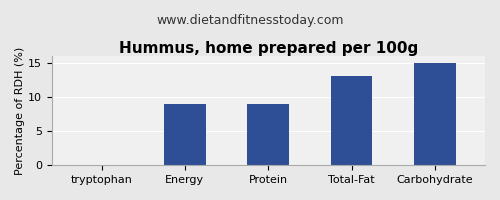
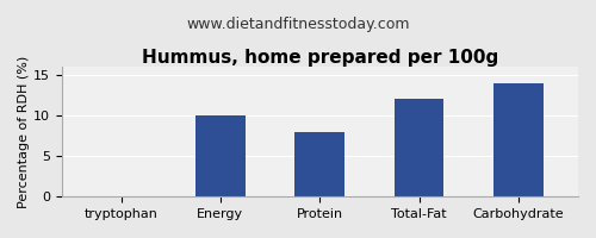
Energy: 9 -> 10
Protein: 9 -> 8
Total-Fat: 13 -> 12
Carbohydrate: 15 -> 14
